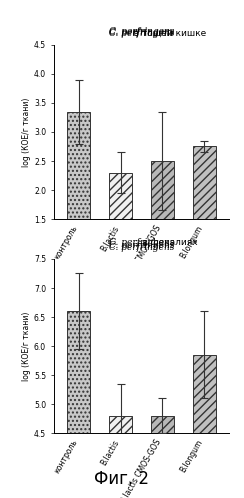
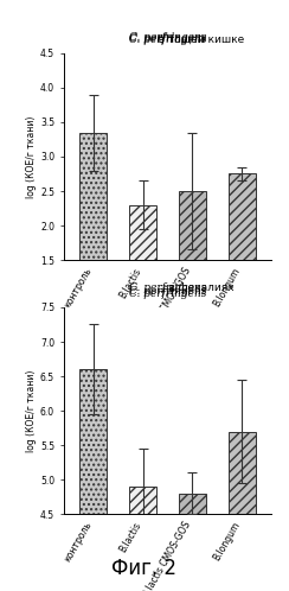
B.lactis: 4.80 -> 4.90
B.longum: 5.85 -> 5.70
